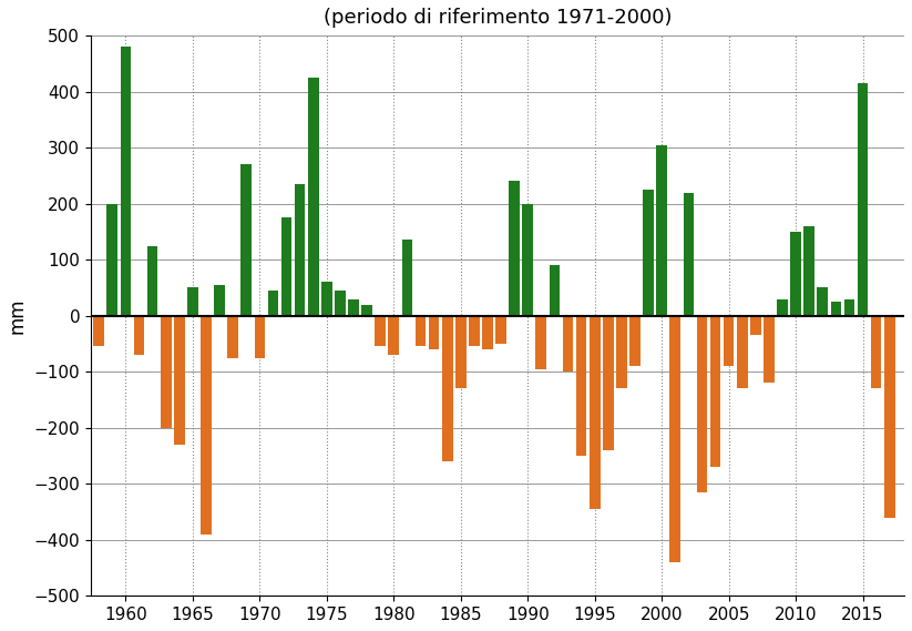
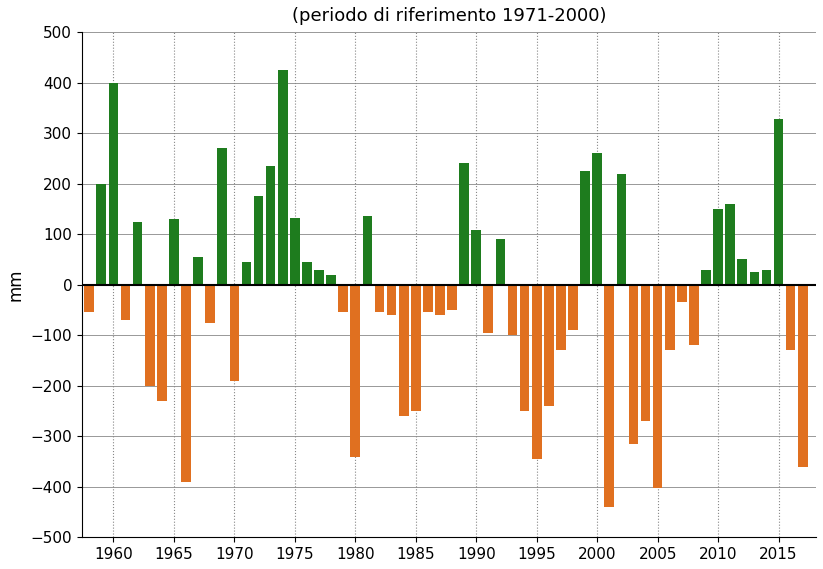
1960: 480 -> 400
1965: 50 -> 130
1970: -75 -> -190
1975: 60 -> 132
1980: -70 -> -342
1985: -130 -> -250
1990: 200 -> 108
2000: 305 -> 260
2005: -90 -> -402
2015: 415 -> 328
